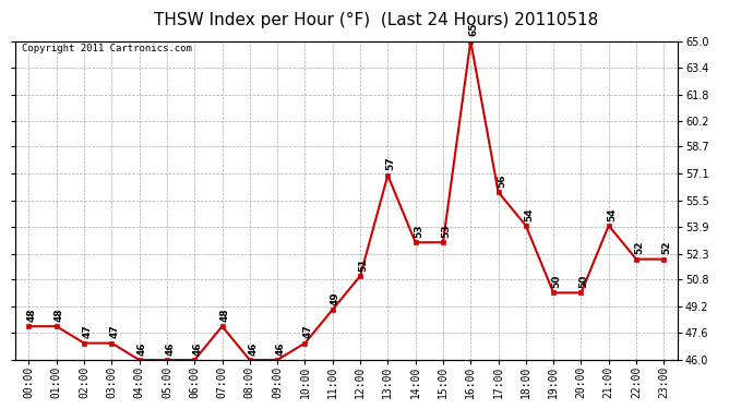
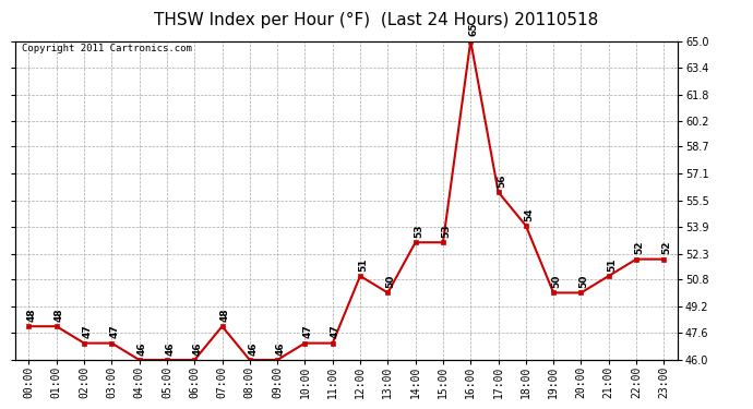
11:00: 49 -> 47
13:00: 57 -> 50
21:00: 54 -> 51
